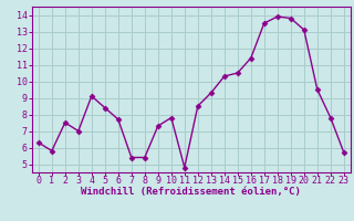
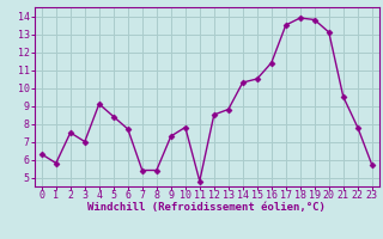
13: 9.3 -> 8.8
